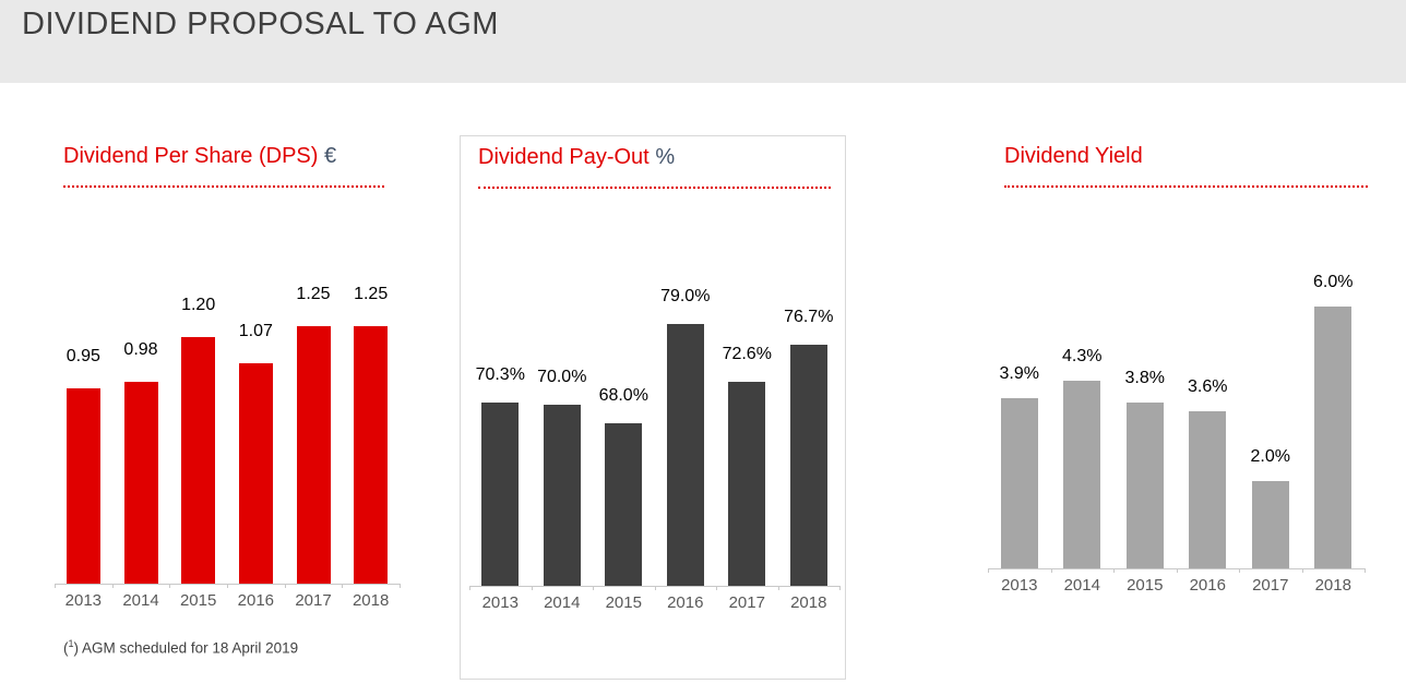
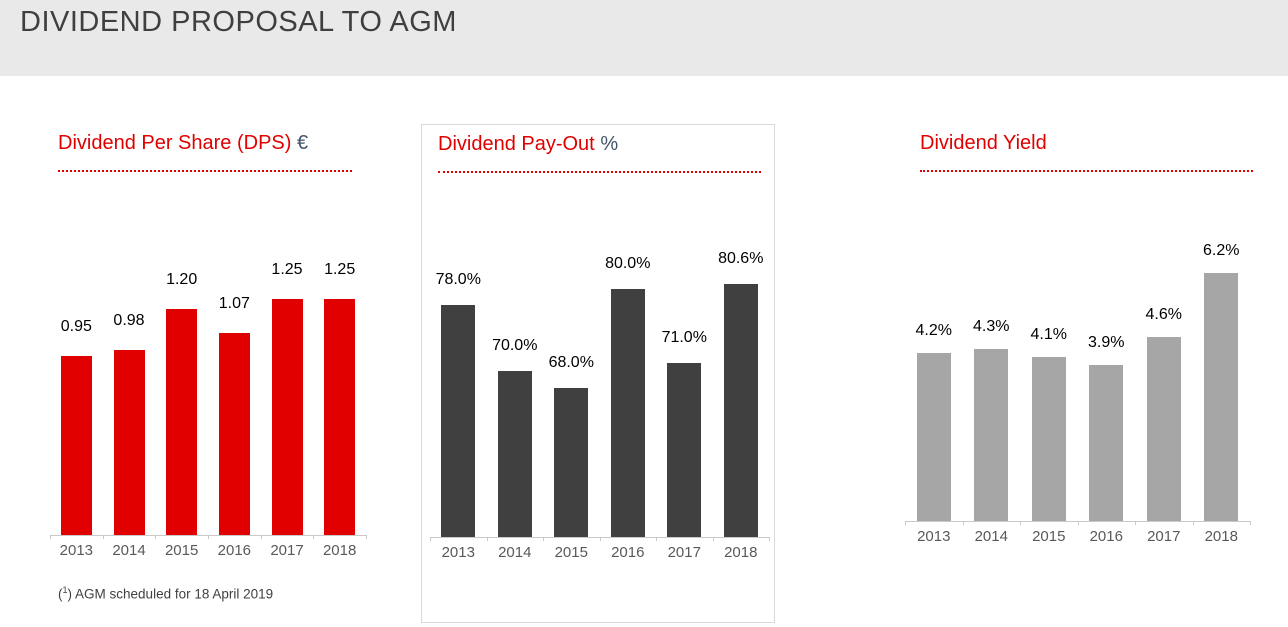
Dividend Pay-Out/2013: 70.3% -> 78.0%
Dividend Pay-Out/2016: 79.0% -> 80.0%
Dividend Pay-Out/2017: 72.6% -> 71.0%
Dividend Pay-Out/2018: 76.7% -> 80.6%
Dividend Yield/2013: 3.9% -> 4.2%
Dividend Yield/2015: 3.8% -> 4.1%
Dividend Yield/2016: 3.6% -> 3.9%
Dividend Yield/2017: 2.0% -> 4.6%
Dividend Yield/2018: 6.0% -> 6.2%
